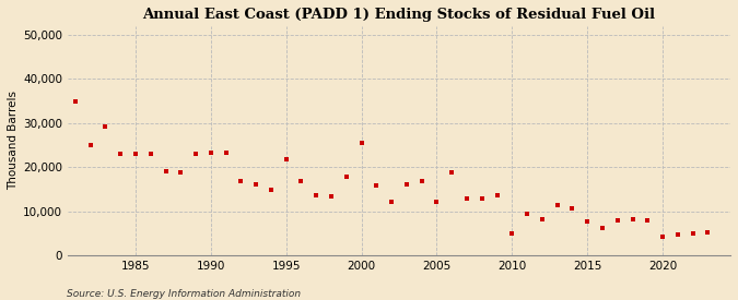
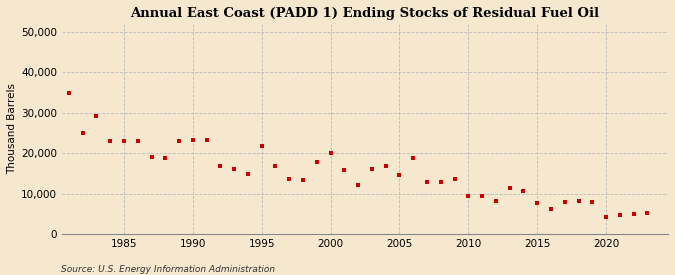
2000: 25,500 -> 20,100
2005: 12,000 -> 14,700
2010: 5,000 -> 9,500
